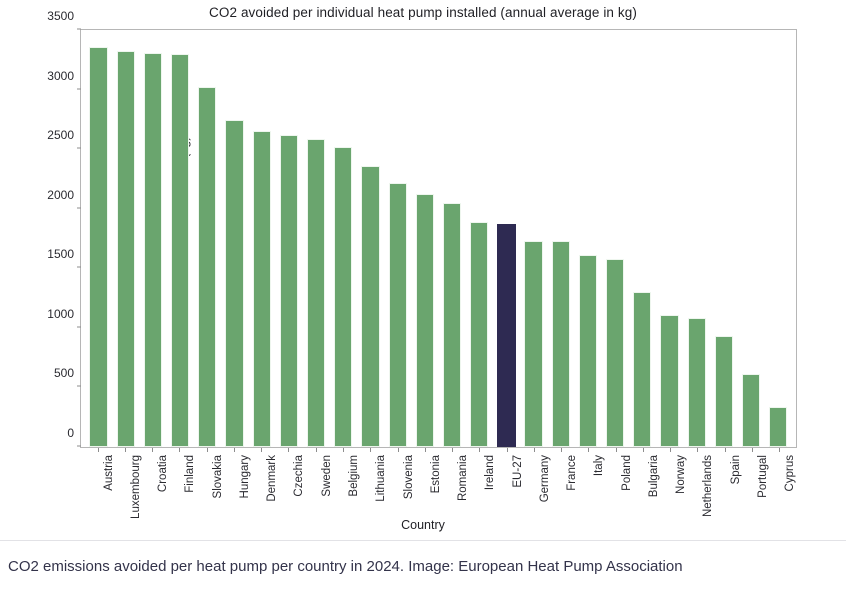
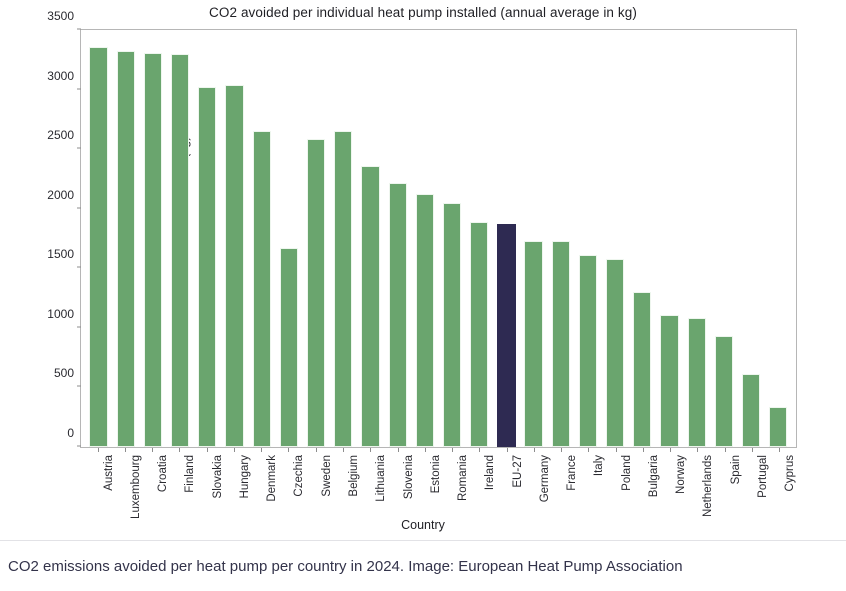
Hungary: 2740 -> 3040
Czechia: 2620 -> 1670
Belgium: 2520 -> 2650
